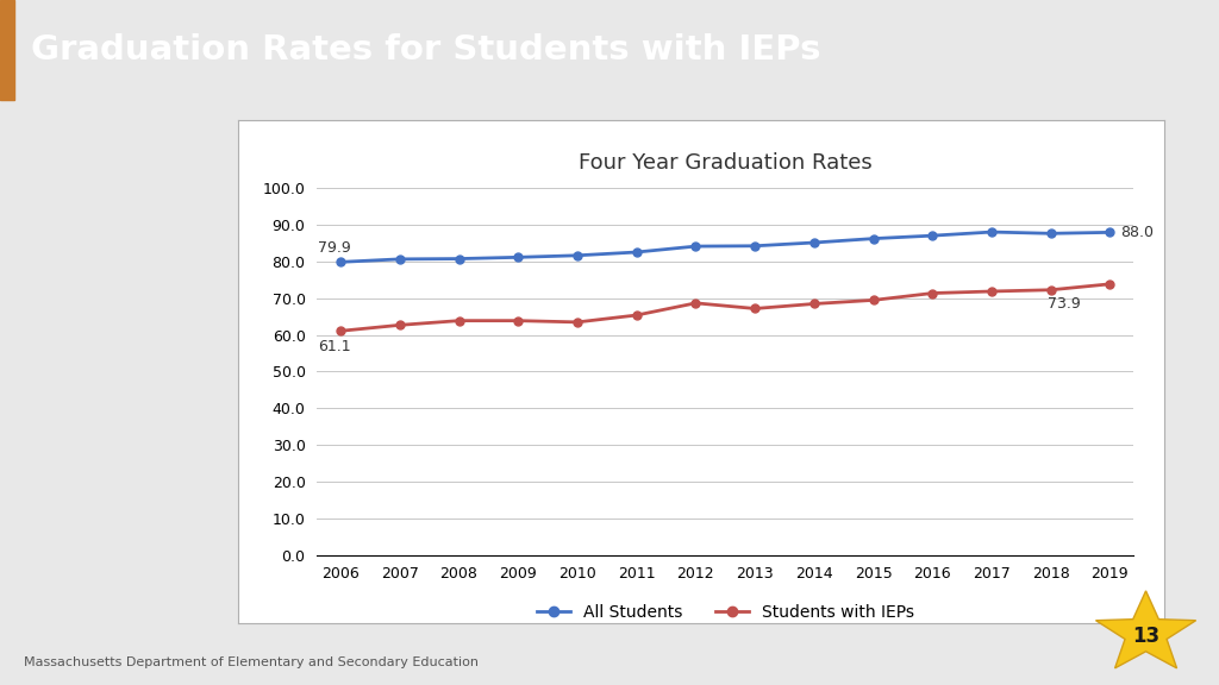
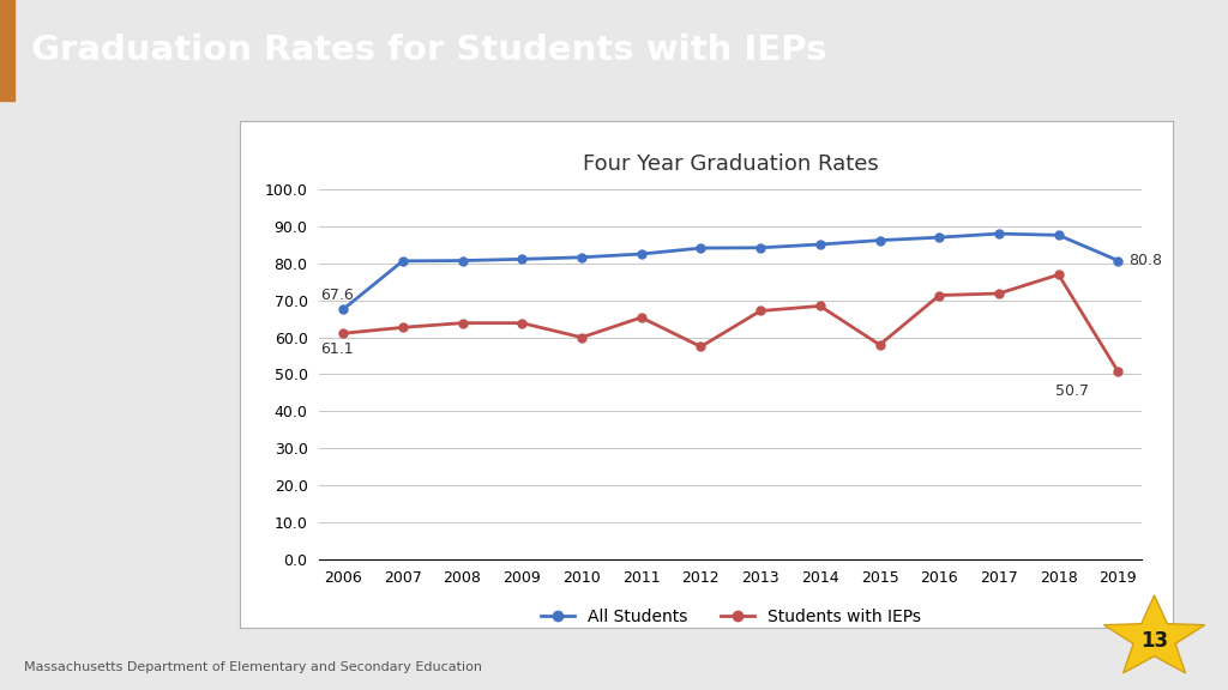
All Students/2006: 79.9 -> 67.6
Students with IEPs/2010: 63.5 -> 60.0
Students with IEPs/2012: 68.7 -> 57.5
Students with IEPs/2015: 69.5 -> 58.0
Students with IEPs/2018: 72.3 -> 77.0
All Students/2019: 88.0 -> 80.8
Students with IEPs/2019: 73.9 -> 50.7
